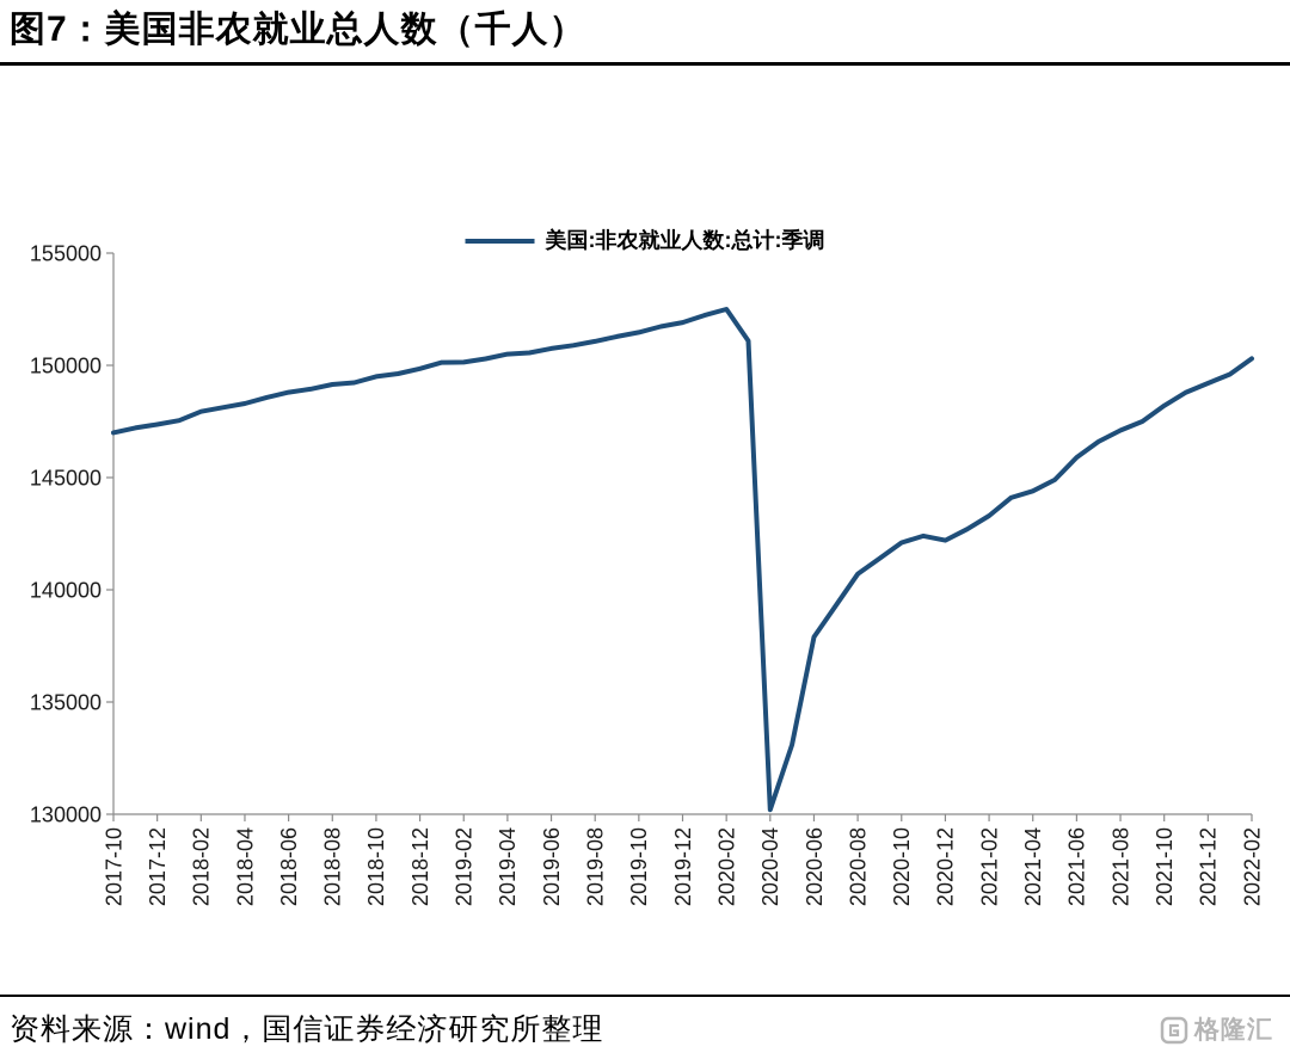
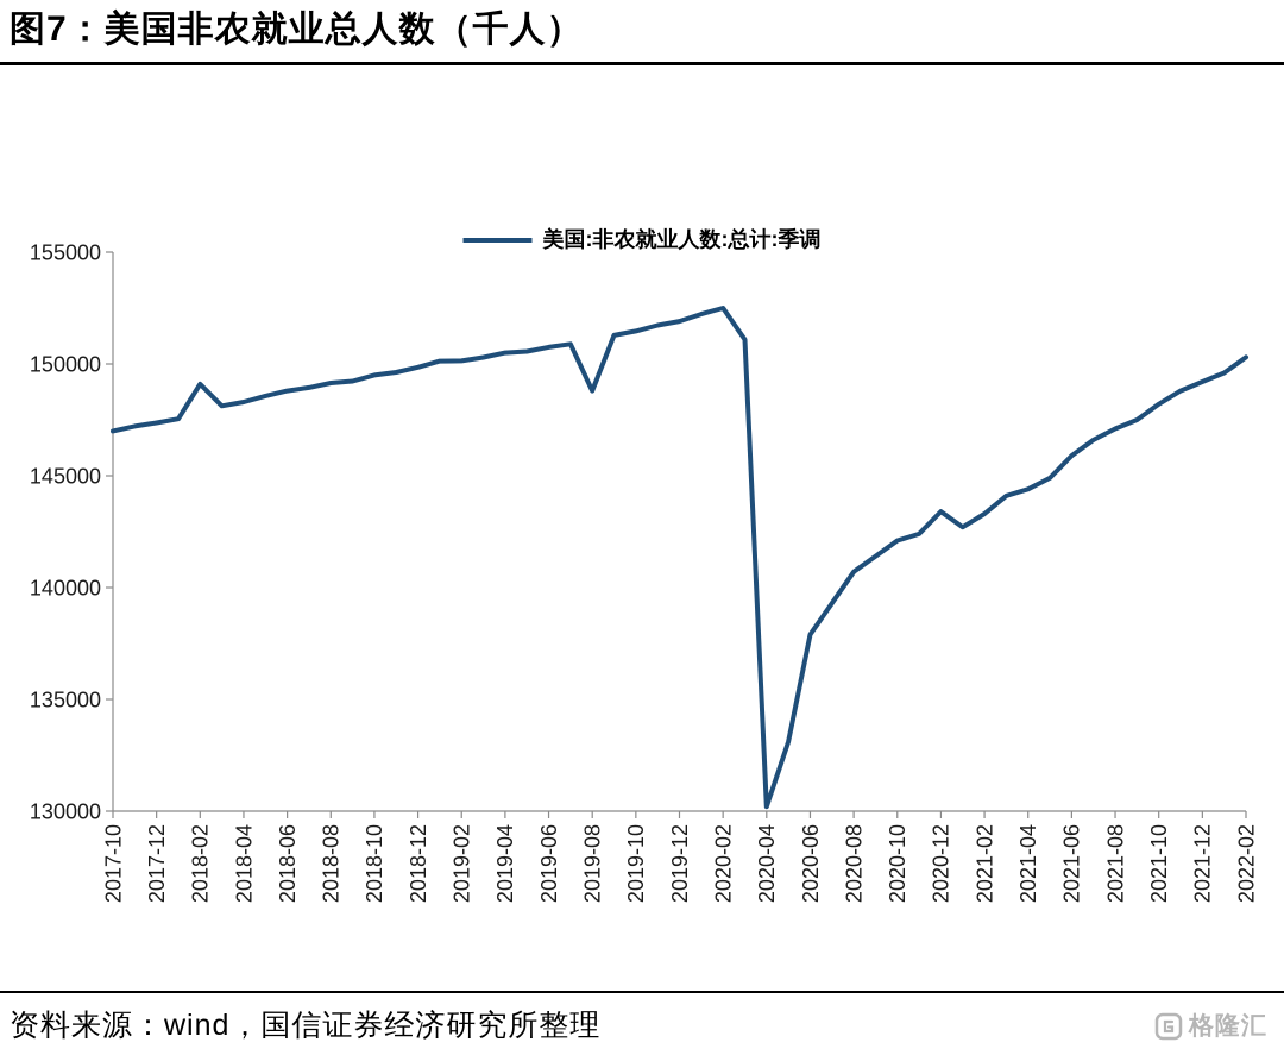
2018-02: 147900 -> 149100
2019-08: 151100 -> 148800
2020-12: 142200 -> 143400
